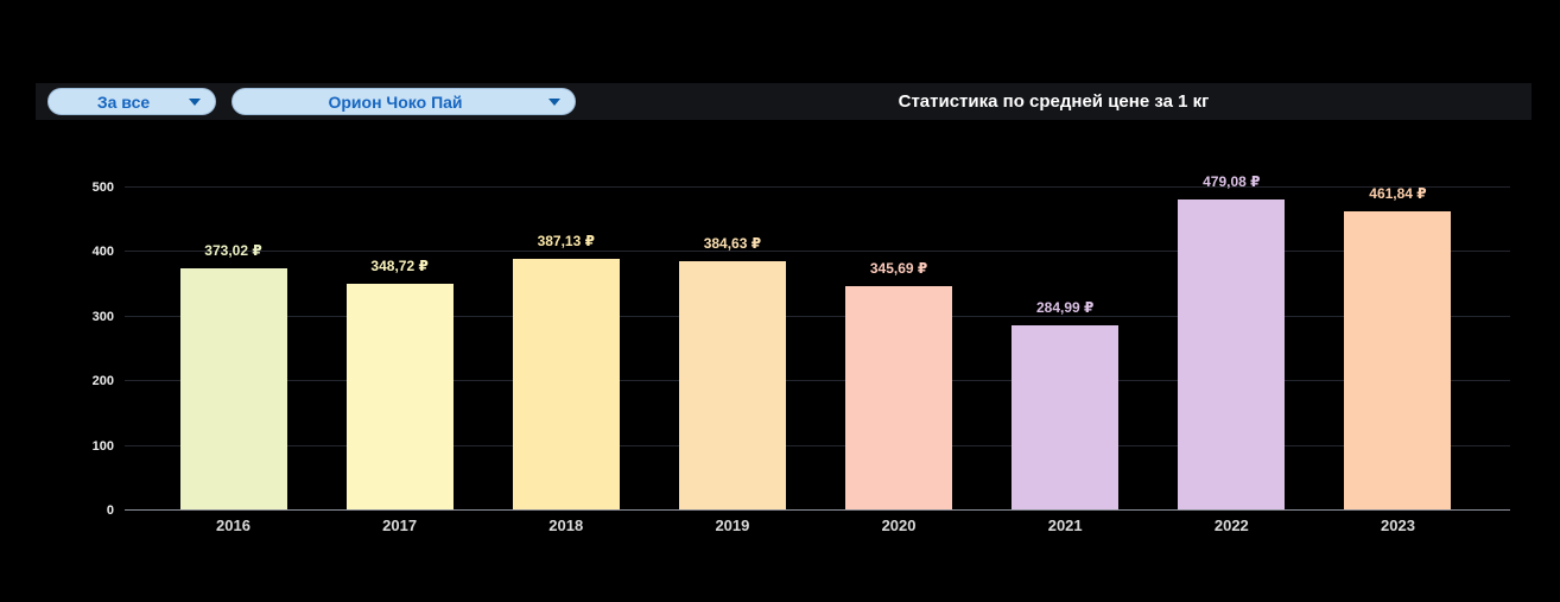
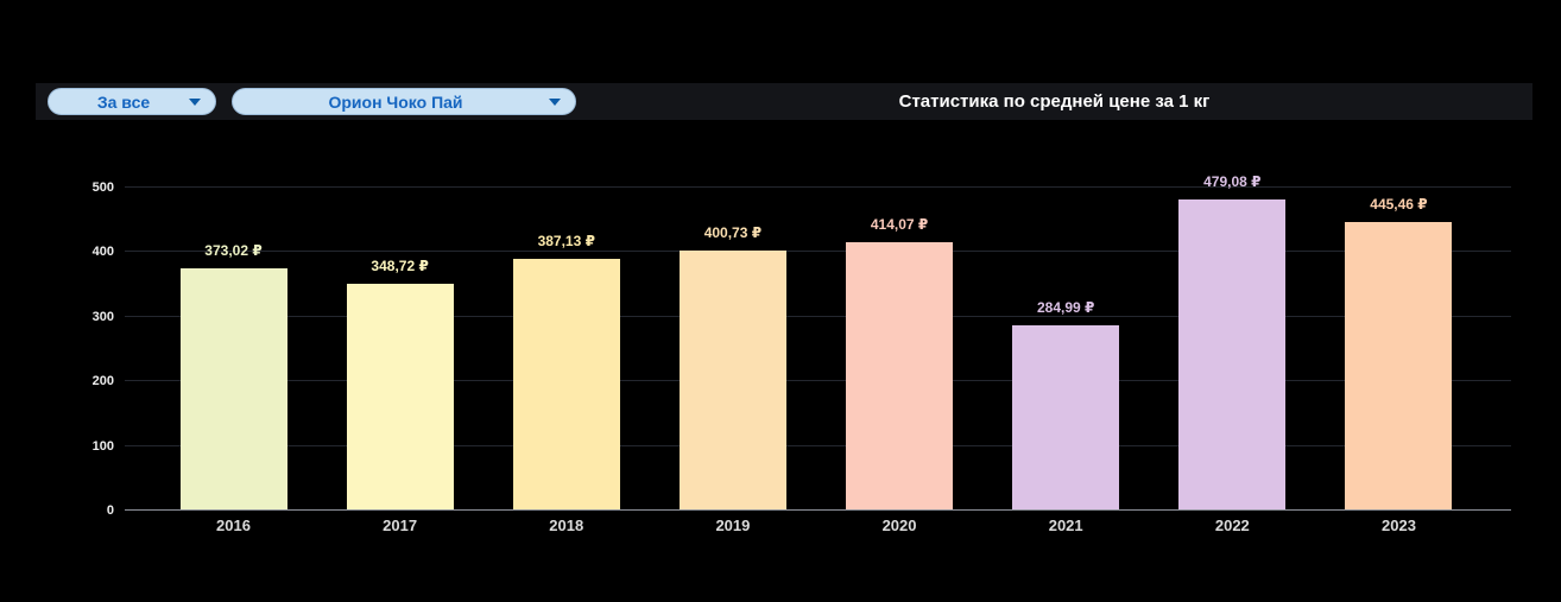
2019: 384,63 -> 400,73
2020: 345,69 -> 414,07
2023: 461,84 -> 445,46
